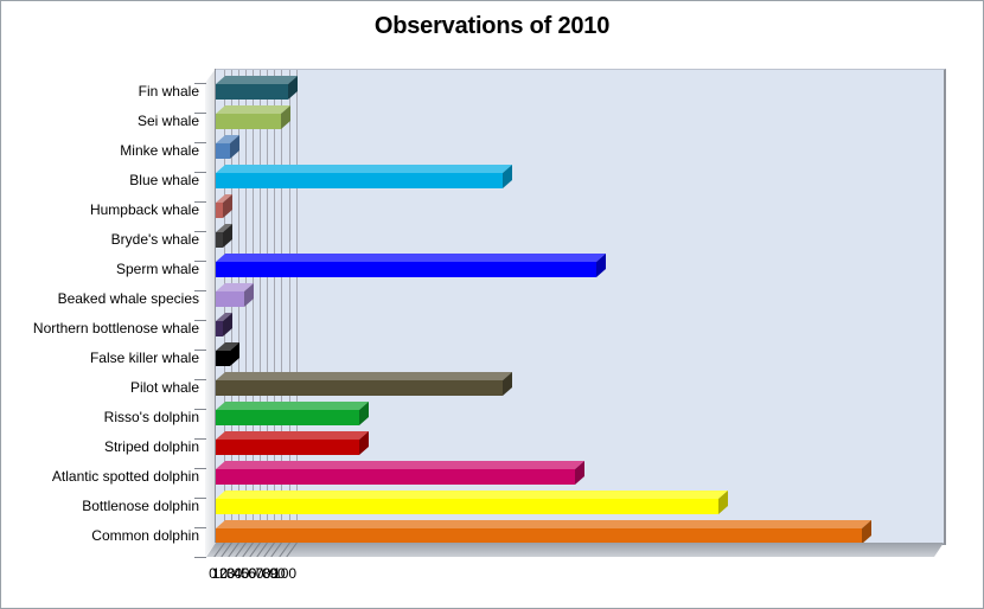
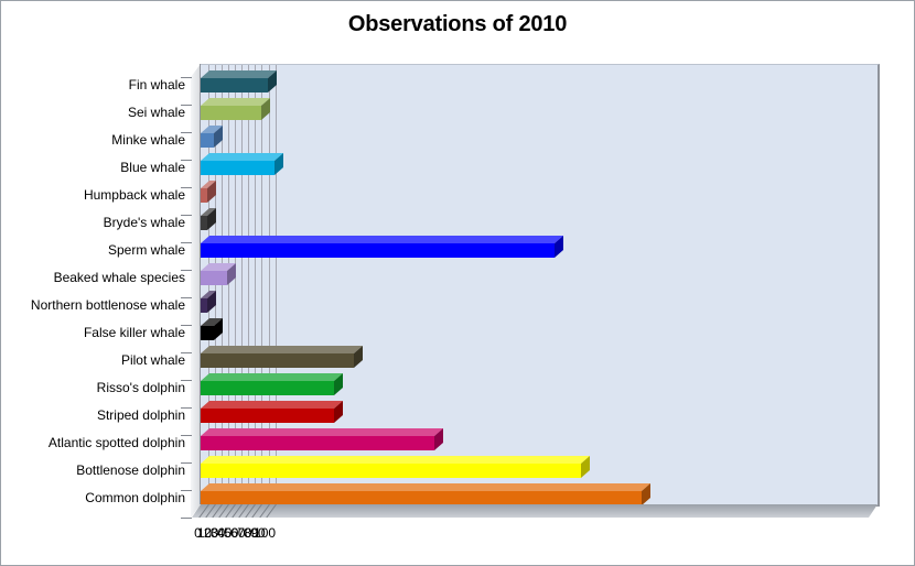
Blue whale: 40 -> 10
Pilot whale: 40 -> 20
Atlantic spotted dolphin: 50 -> 40
Bottlenose dolphin: 70 -> 60
Common dolphin: 90 -> 70
